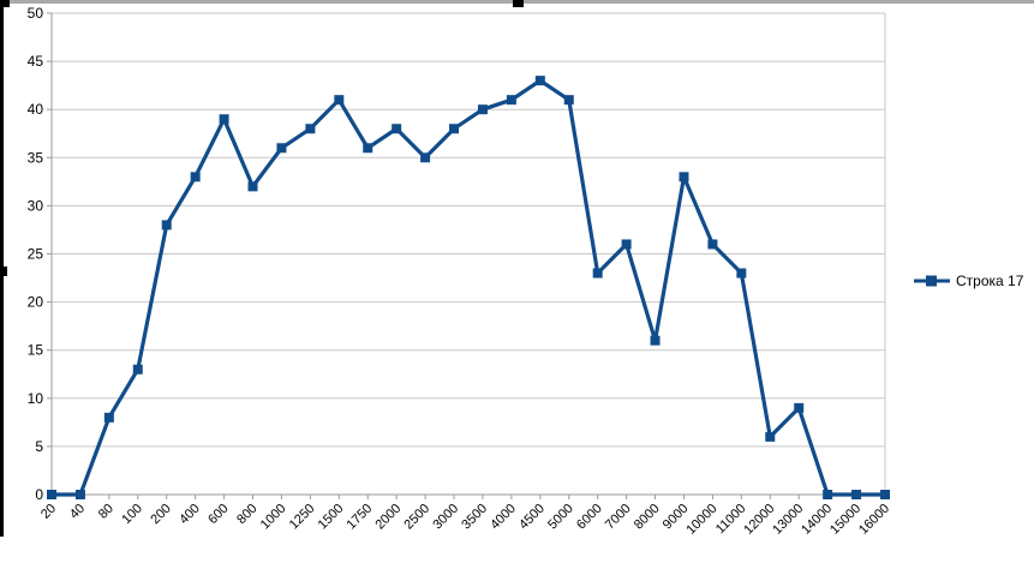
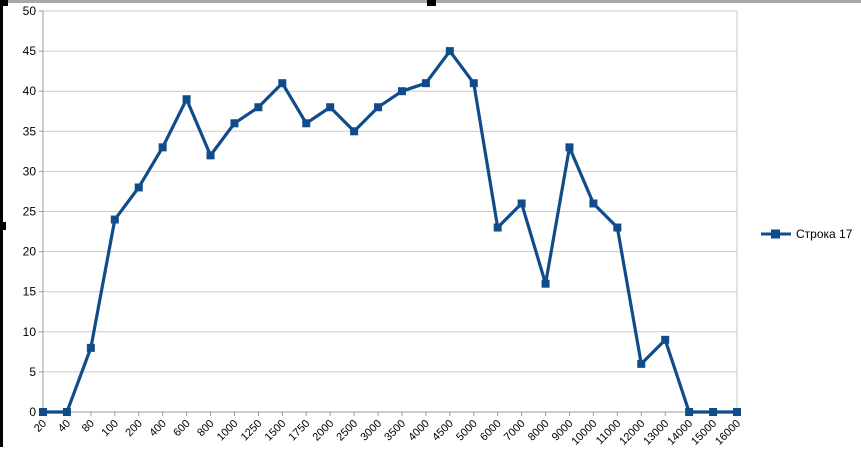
100: 13 -> 24
4500: 43 -> 45
